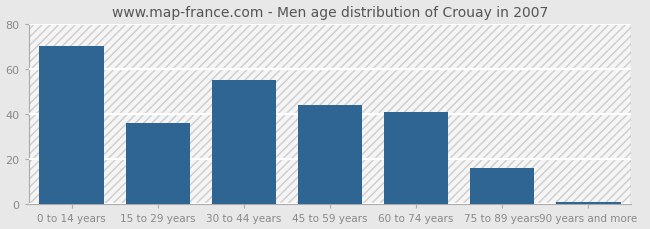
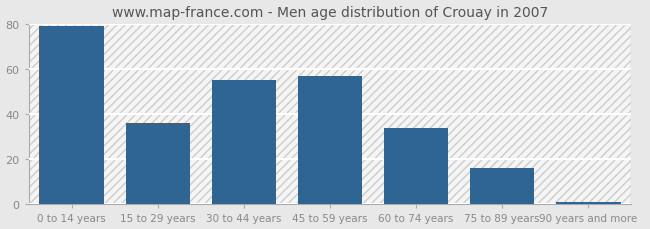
0 to 14 years: 70 -> 79
45 to 59 years: 44 -> 57
60 to 74 years: 41 -> 34
